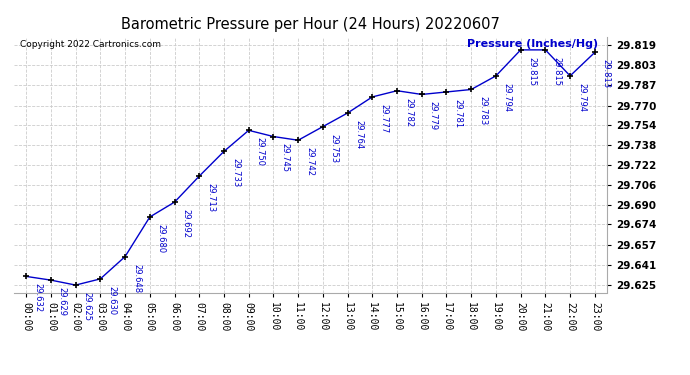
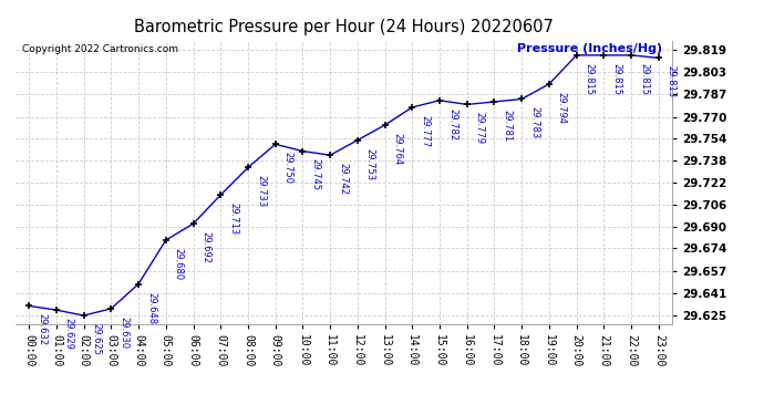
22:00: 29.794 -> 29.815
